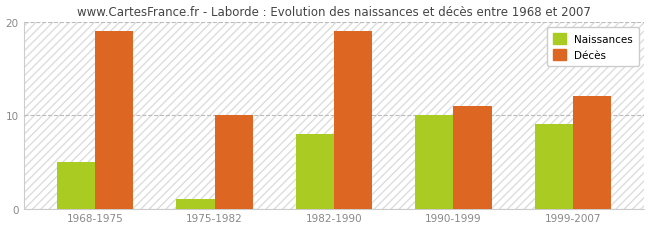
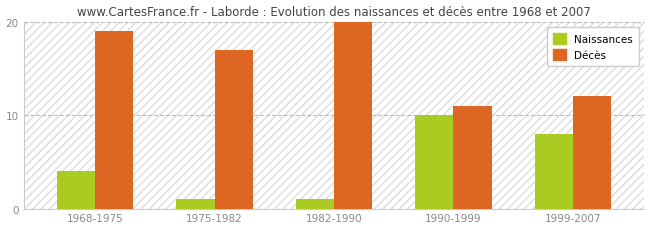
Naissances/1968-1975: 5 -> 4
Décès/1975-1982: 10 -> 17
Naissances/1982-1990: 8 -> 1
Décès/1982-1990: 19 -> 20
Naissances/1999-2007: 9 -> 8
